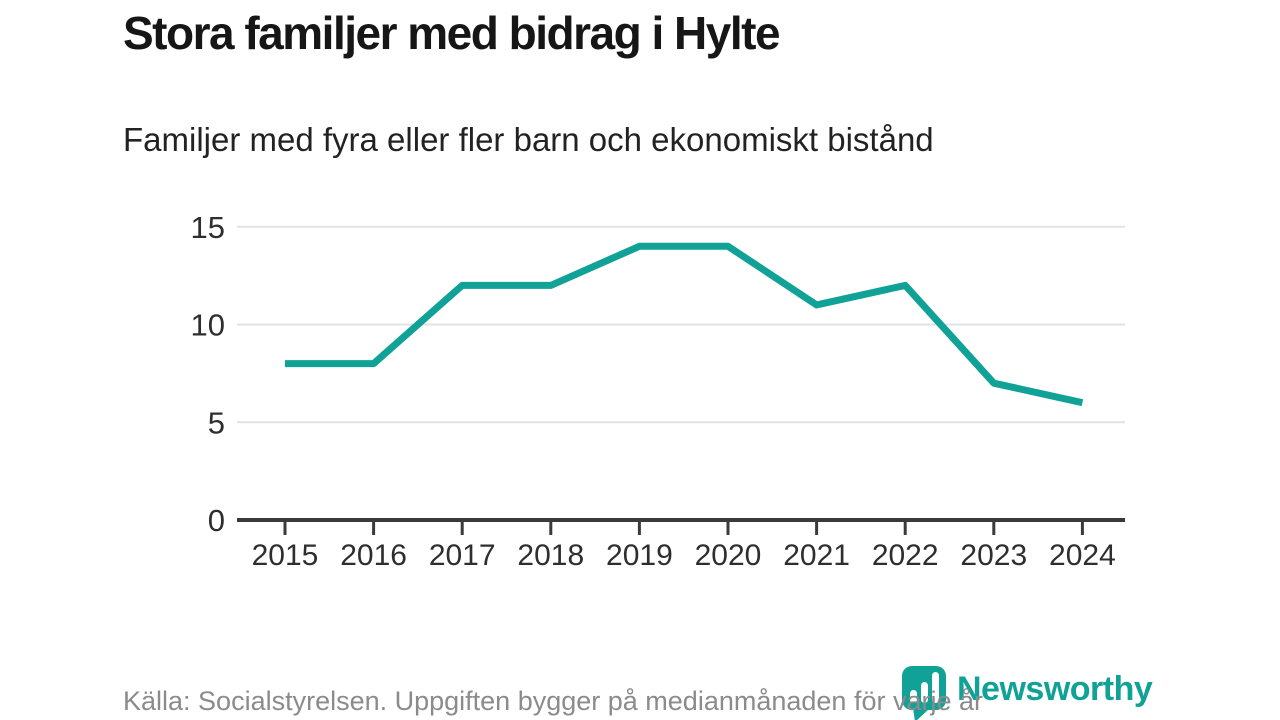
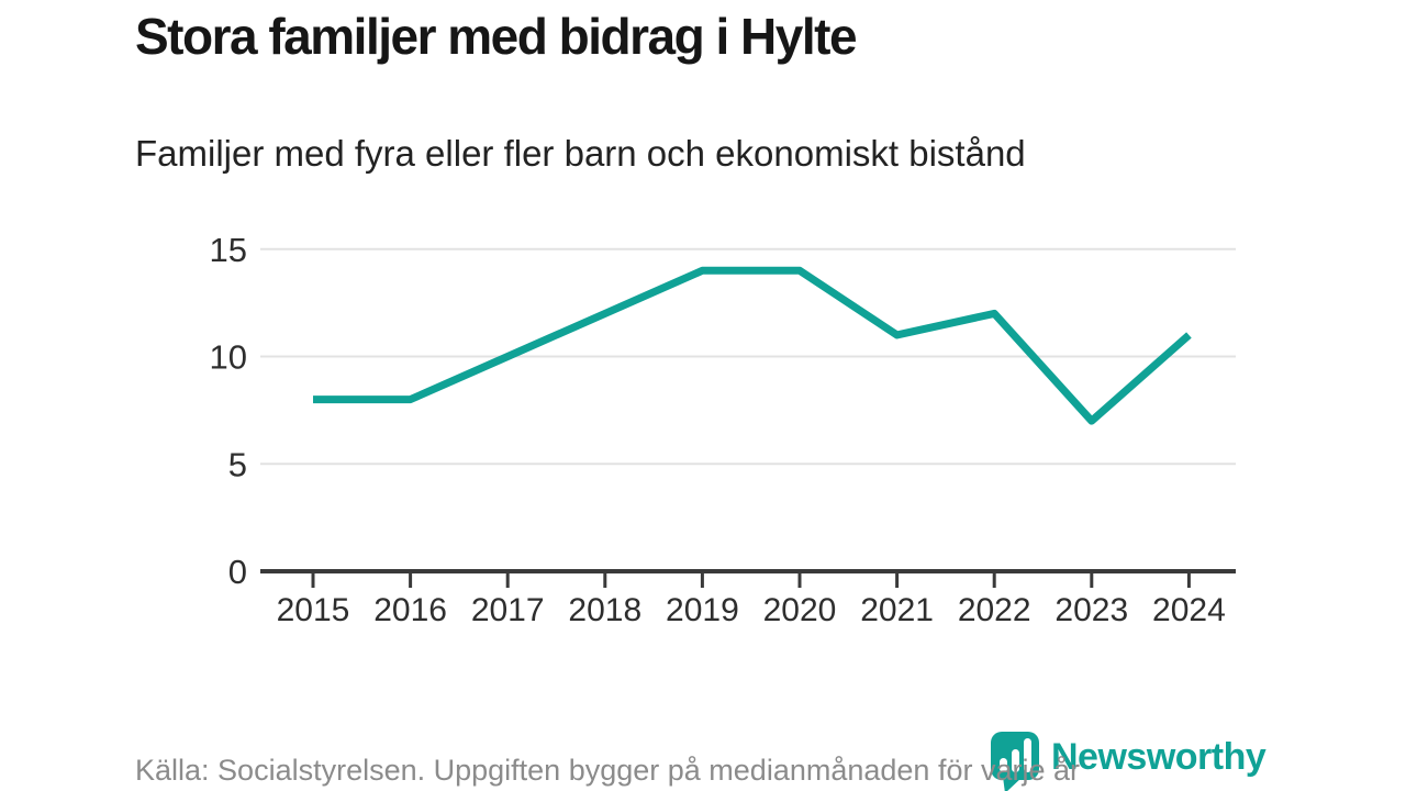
2017: 12 -> 10
2024: 6 -> 11
